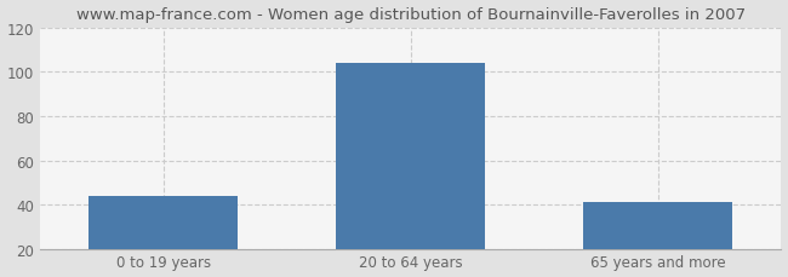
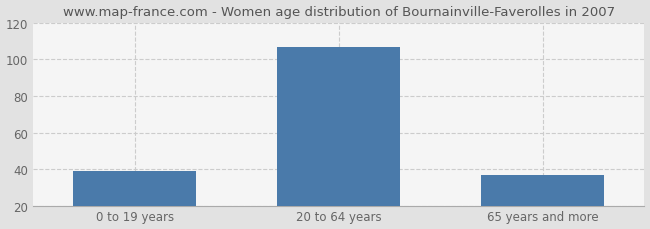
0 to 19 years: 44 -> 39
20 to 64 years: 104 -> 107
65 years and more: 41 -> 37
